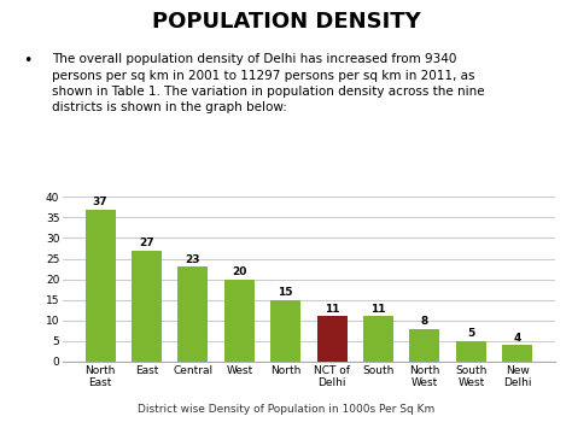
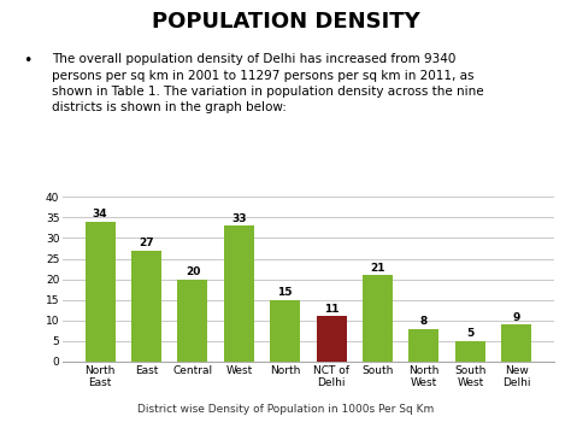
North East: 37 -> 34
Central: 23 -> 20
West: 20 -> 33
South: 11 -> 21
New Delhi: 4 -> 9
